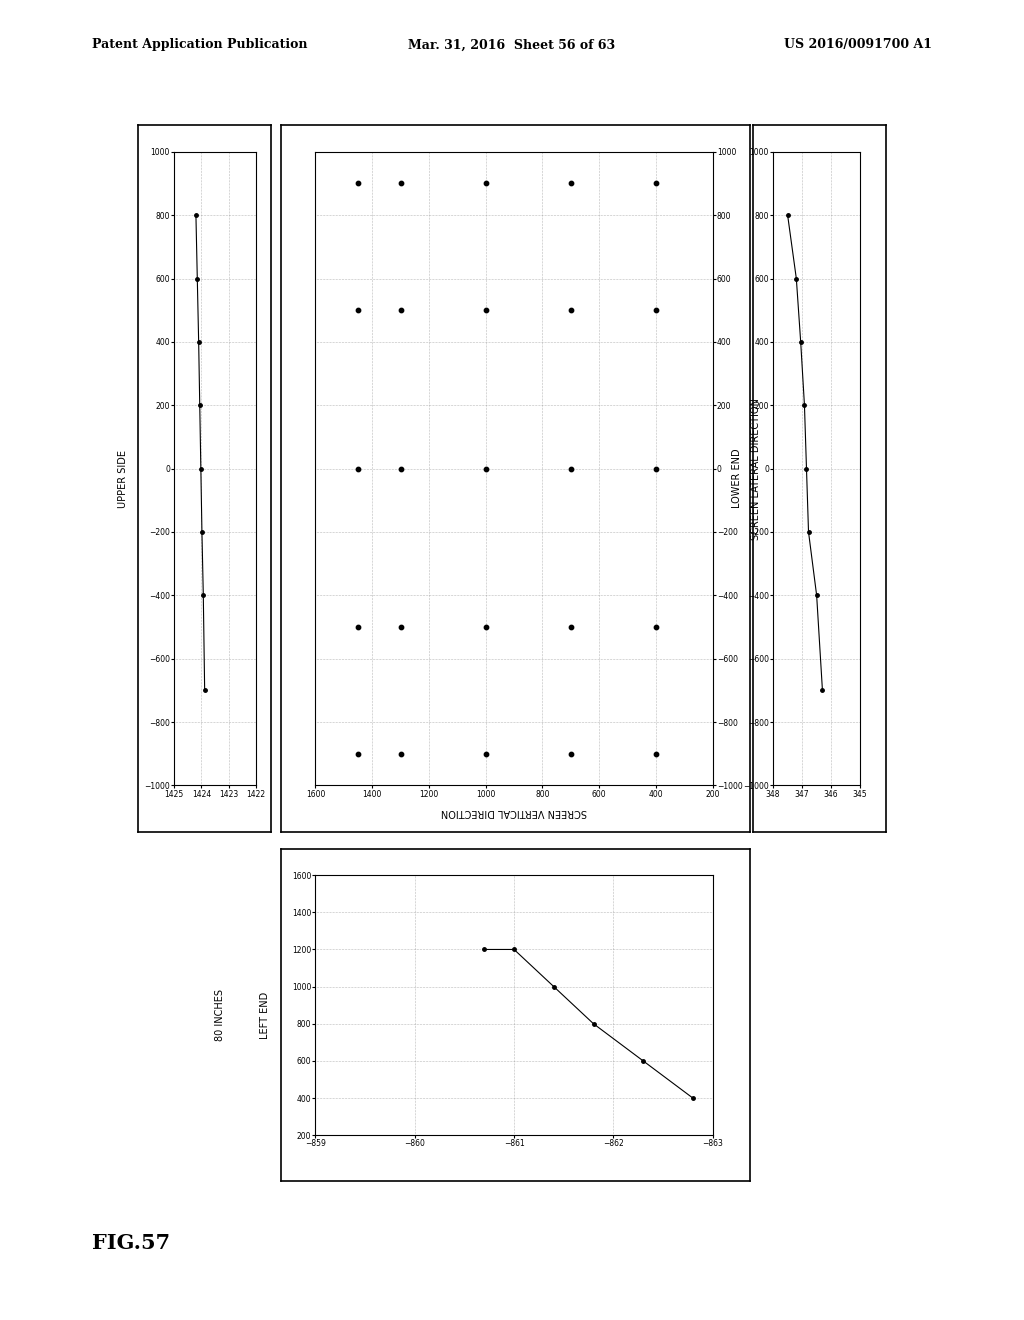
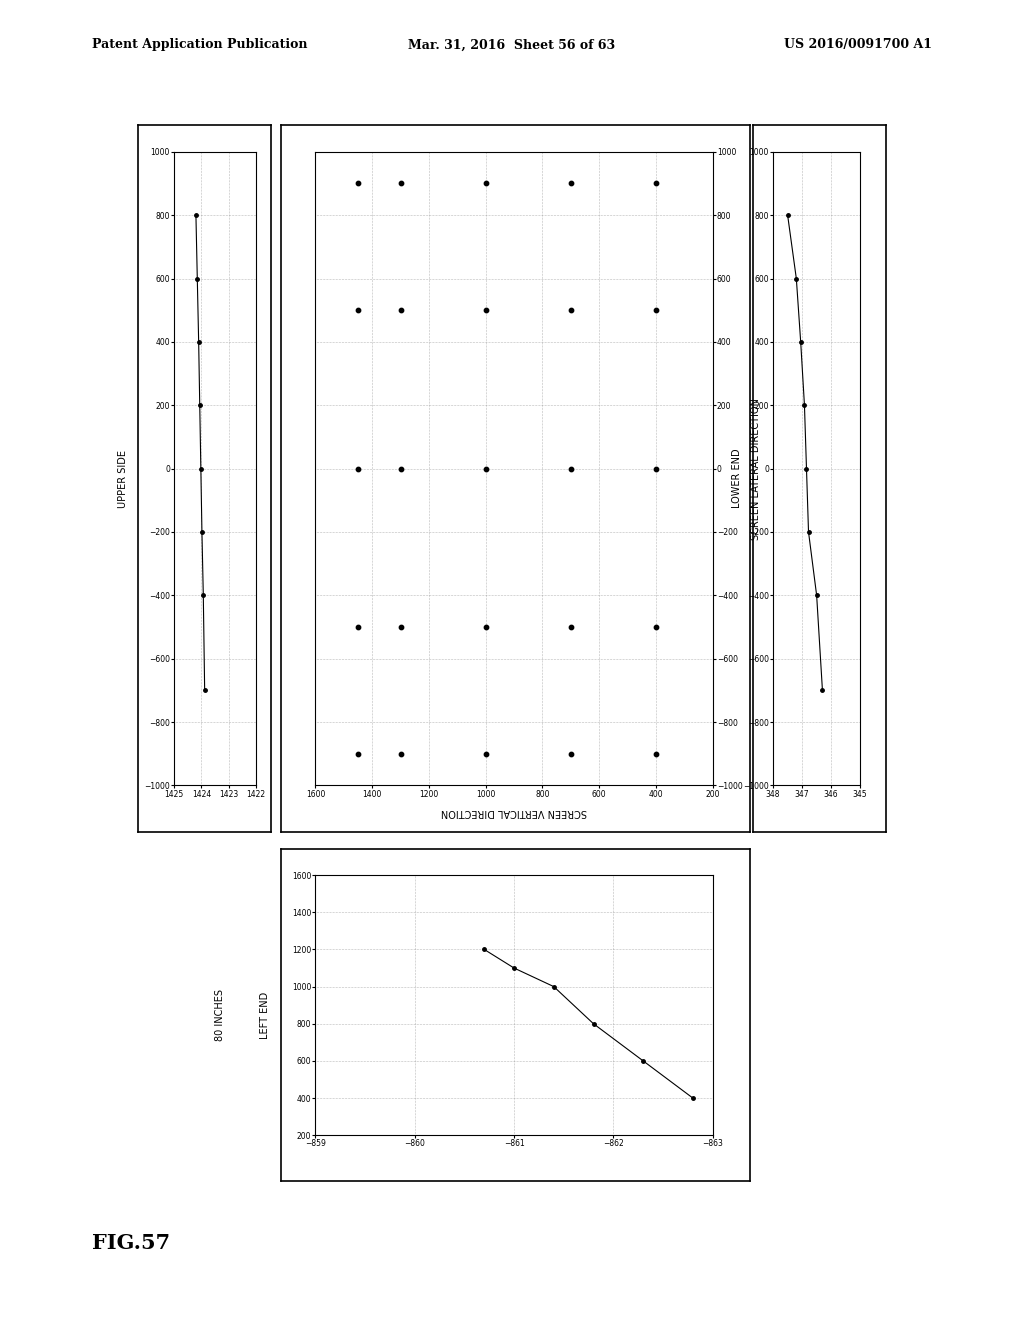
−861: 1200 -> 1100
